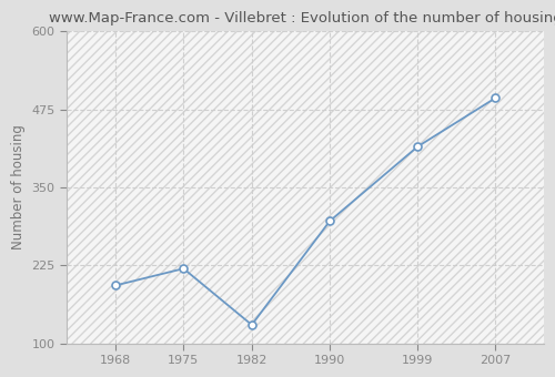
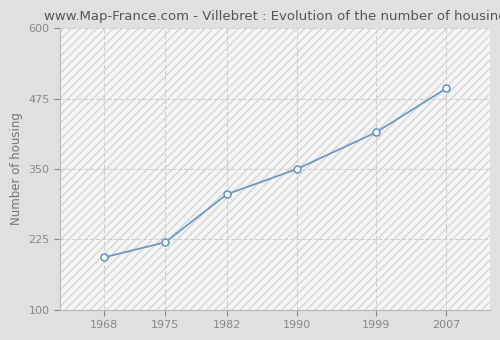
1982: 130 -> 305
1990: 296 -> 350
